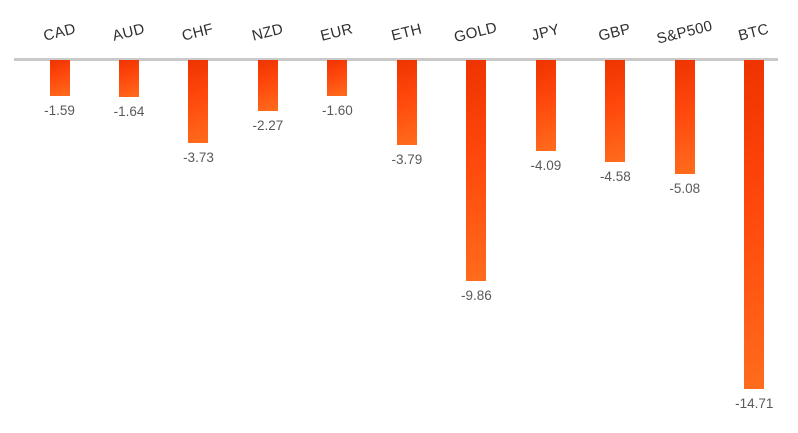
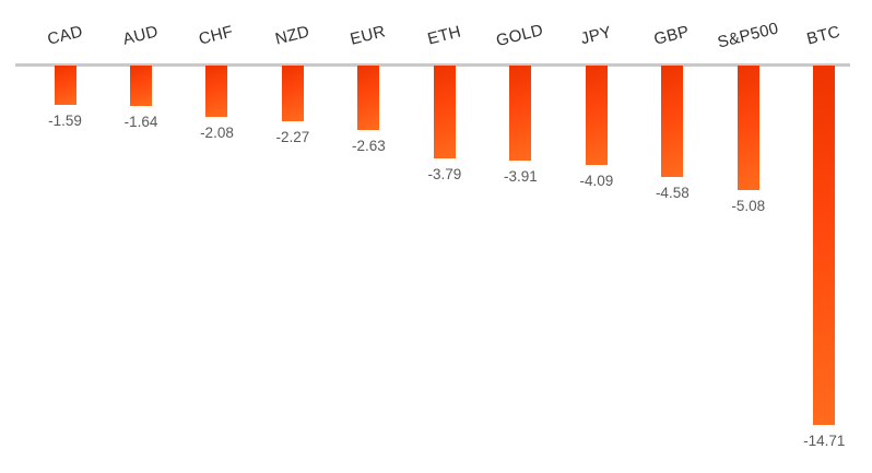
CHF: -3.73 -> -2.08
EUR: -1.60 -> -2.63
GOLD: -9.86 -> -3.91
